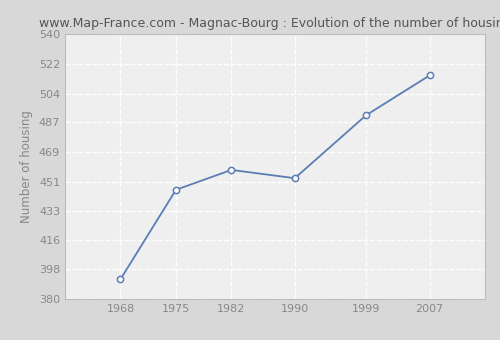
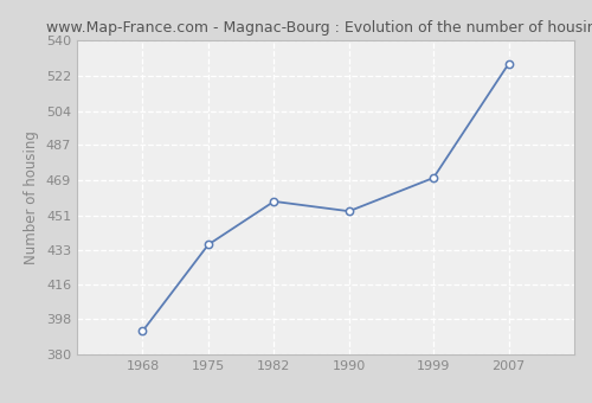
1975: 446 -> 436
1999: 491 -> 470
2007: 515 -> 528
